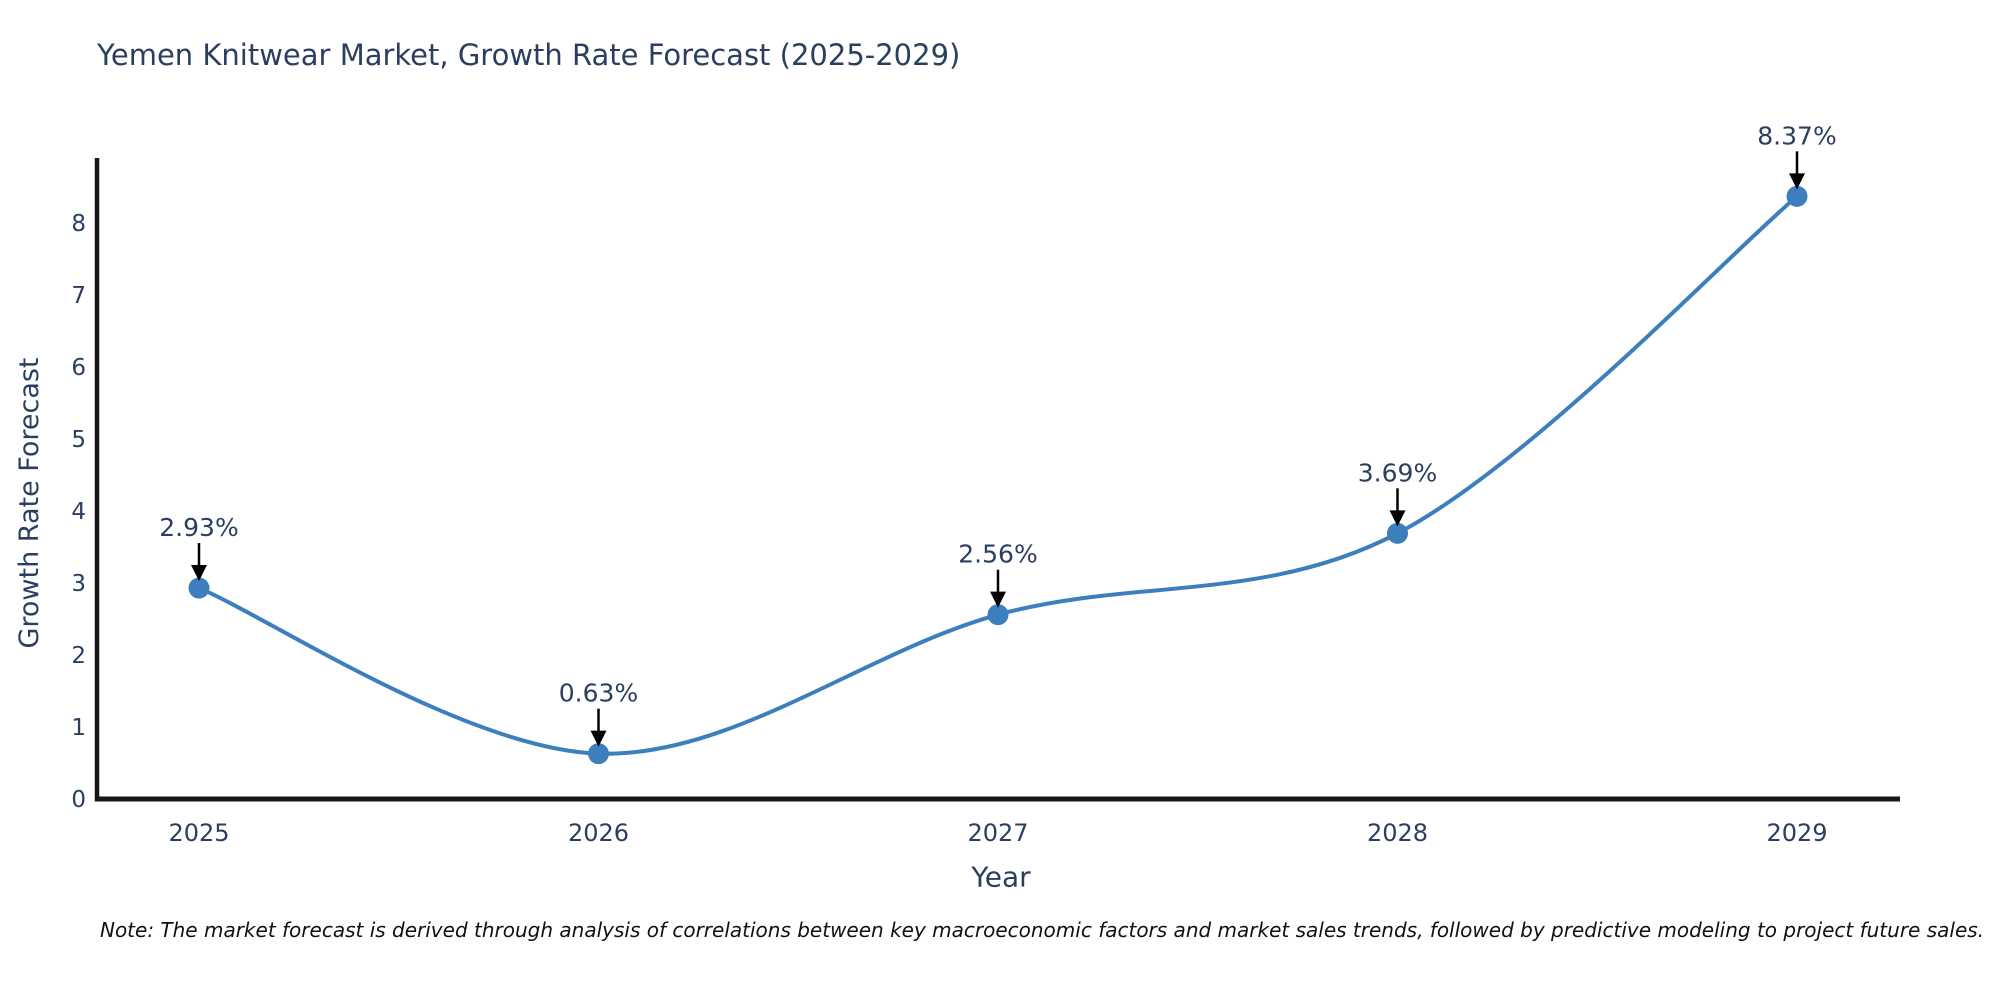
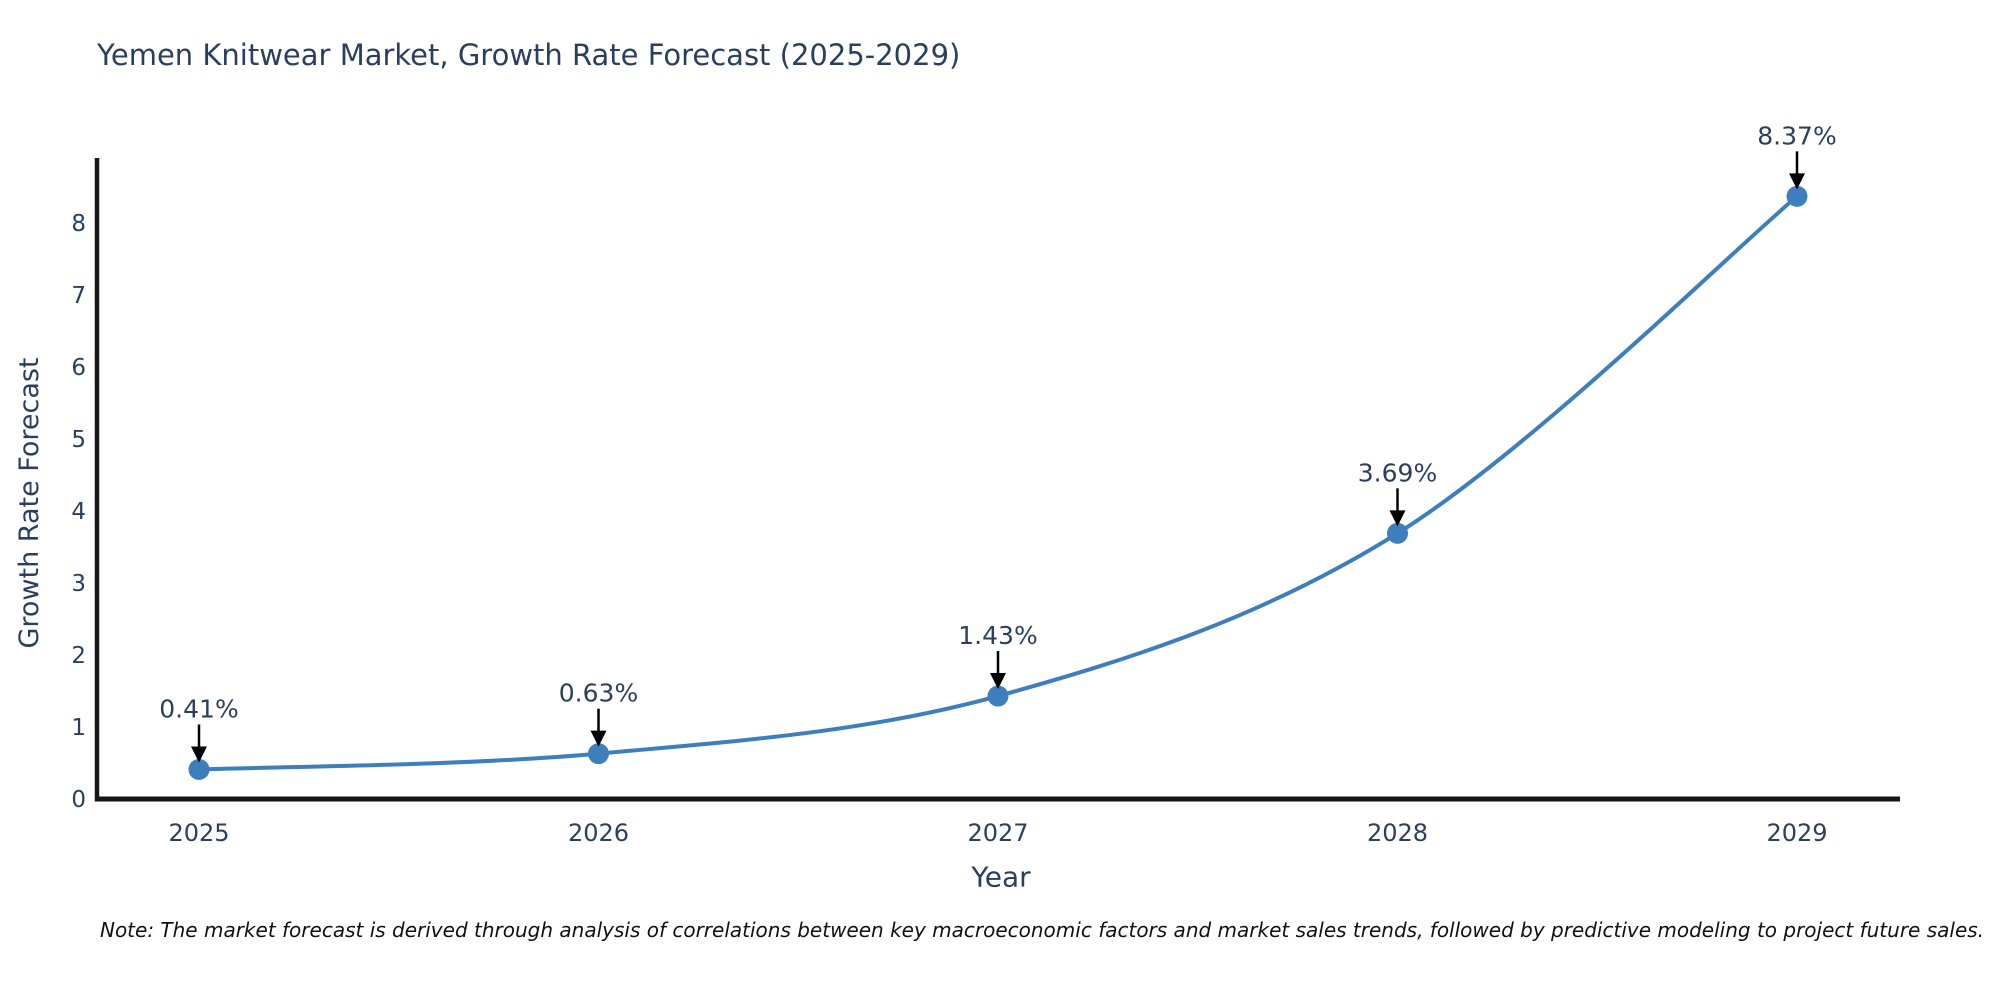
2025: 2.93% -> 0.41%
2027: 2.56% -> 1.43%
